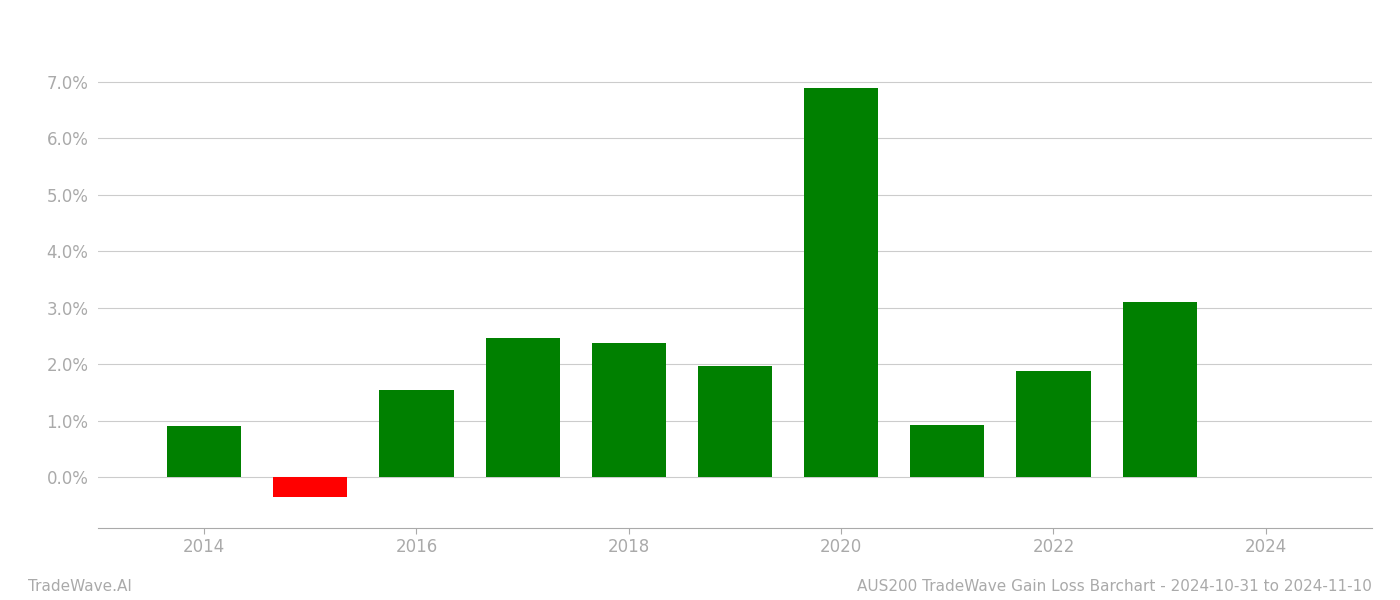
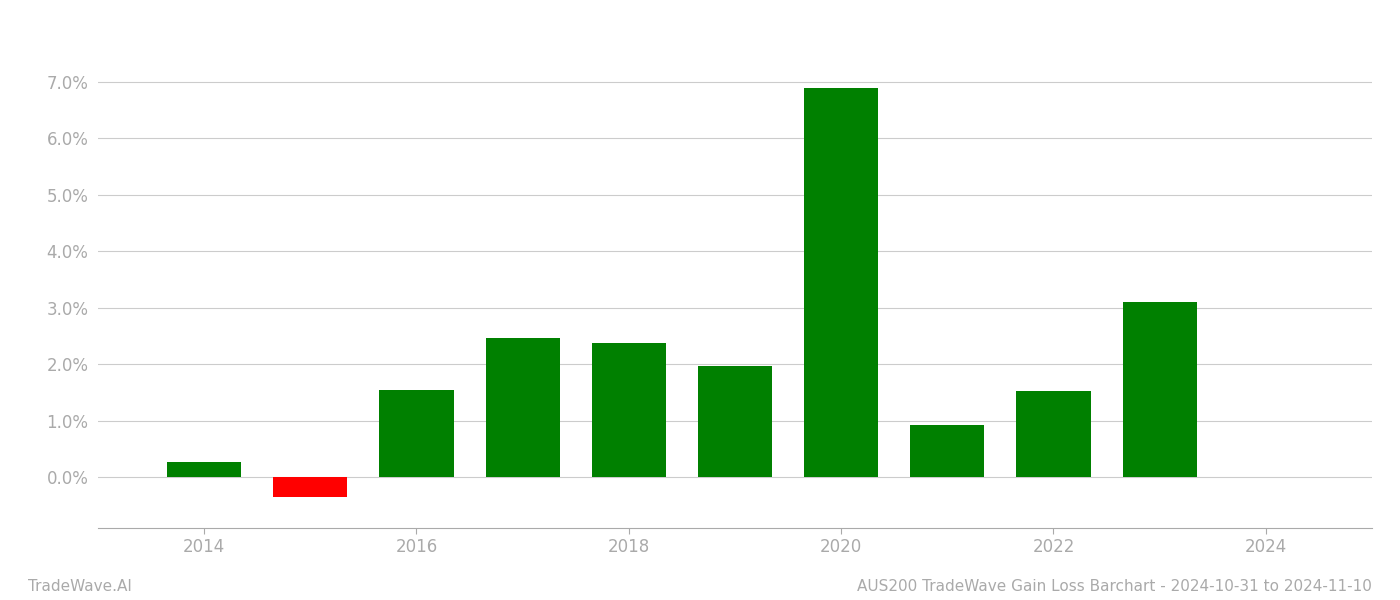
2014: 0.90% -> 0.27%
2022: 1.88% -> 1.53%
